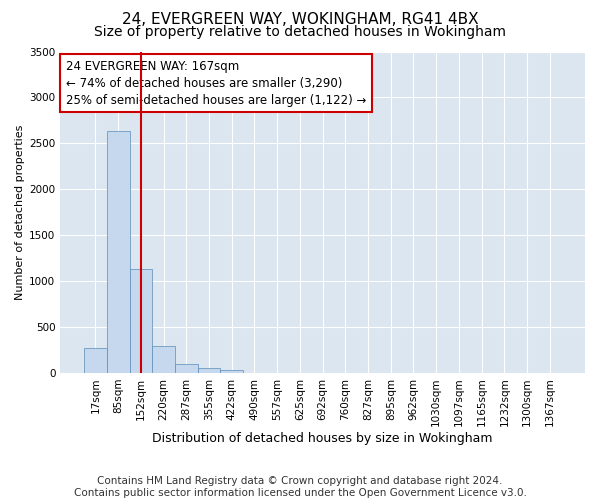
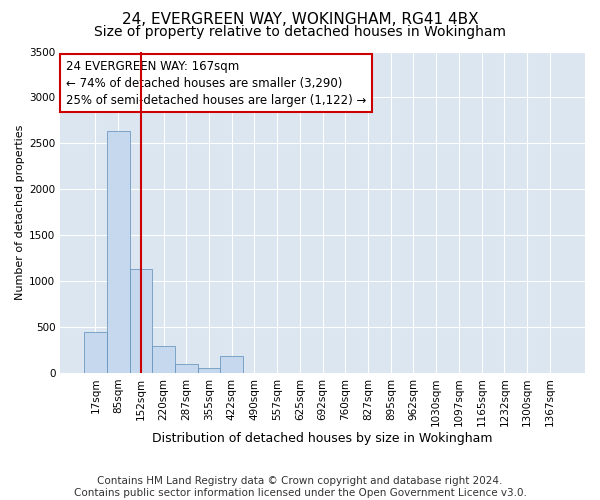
17sqm: 270 -> 440
422sqm: 30 -> 180
